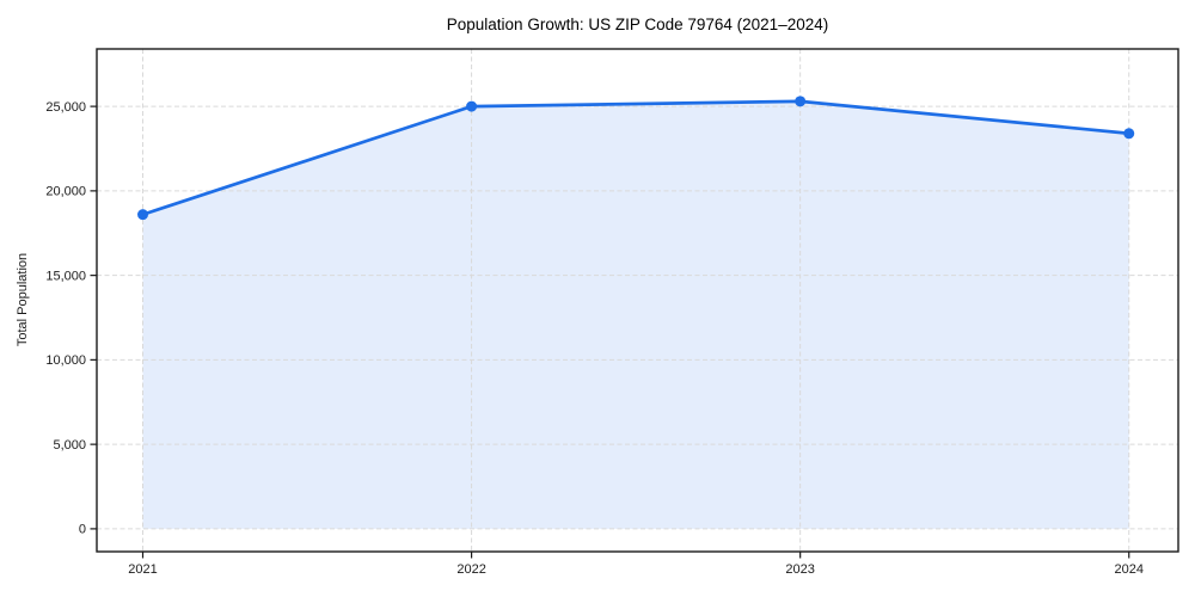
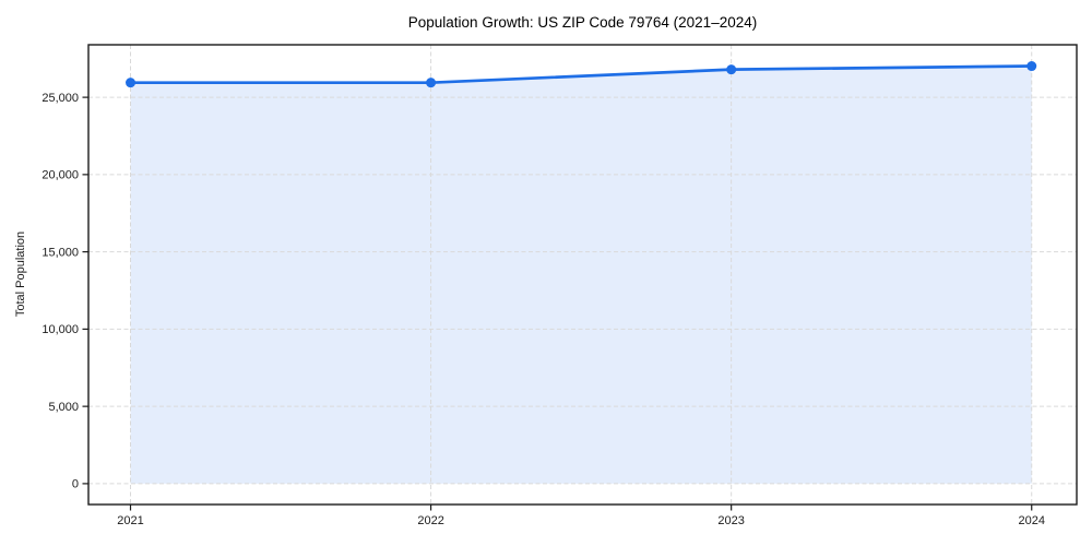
2021: 18600 -> 26000
2022: 25000 -> 26000
2023: 25300 -> 26800
2024: 23400 -> 27000
